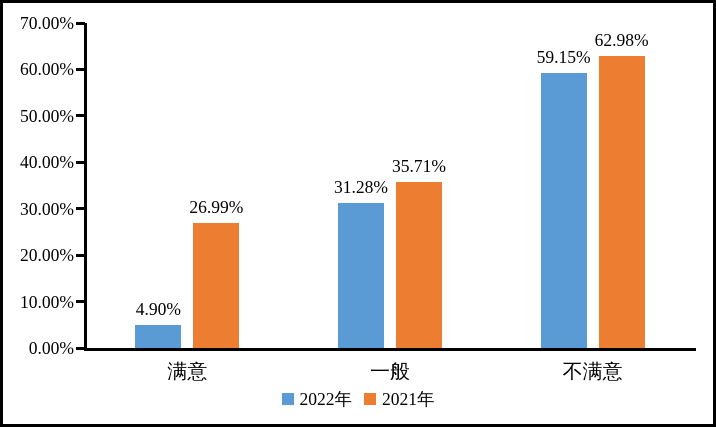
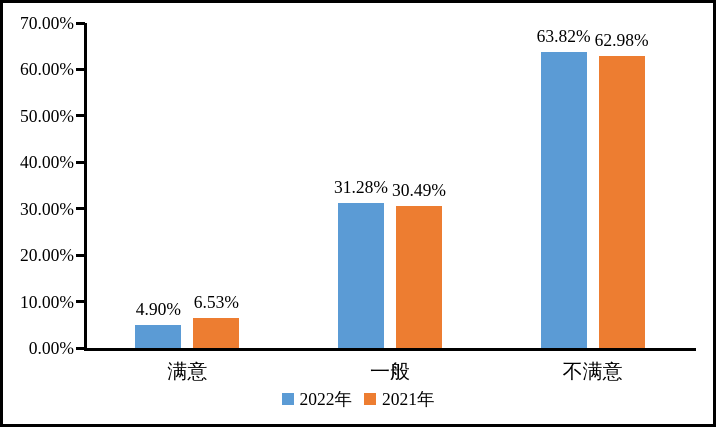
2021年/满意: 26.99% -> 6.53%
2021年/一般: 35.71% -> 30.49%
2022年/不满意: 59.15% -> 63.82%
